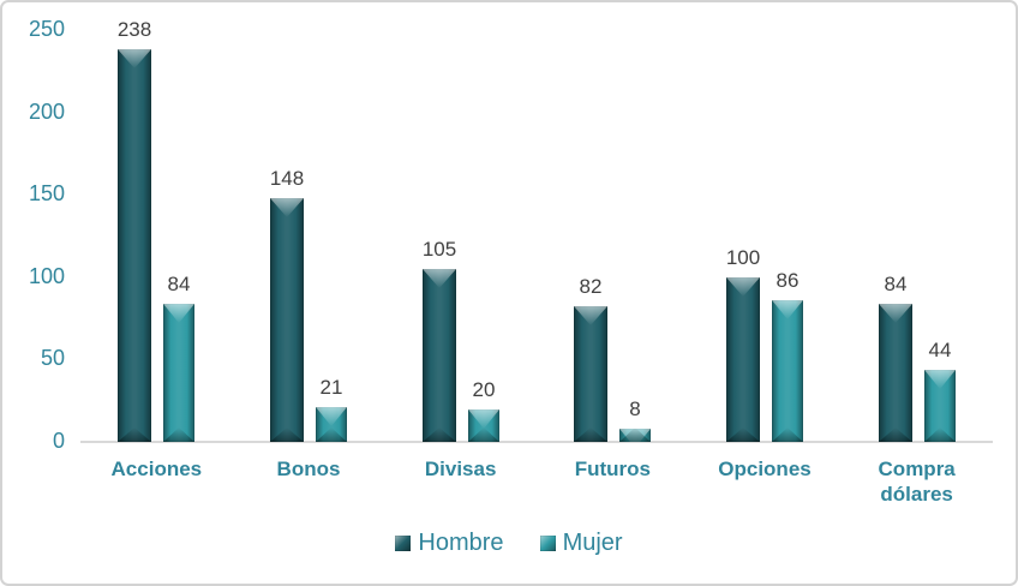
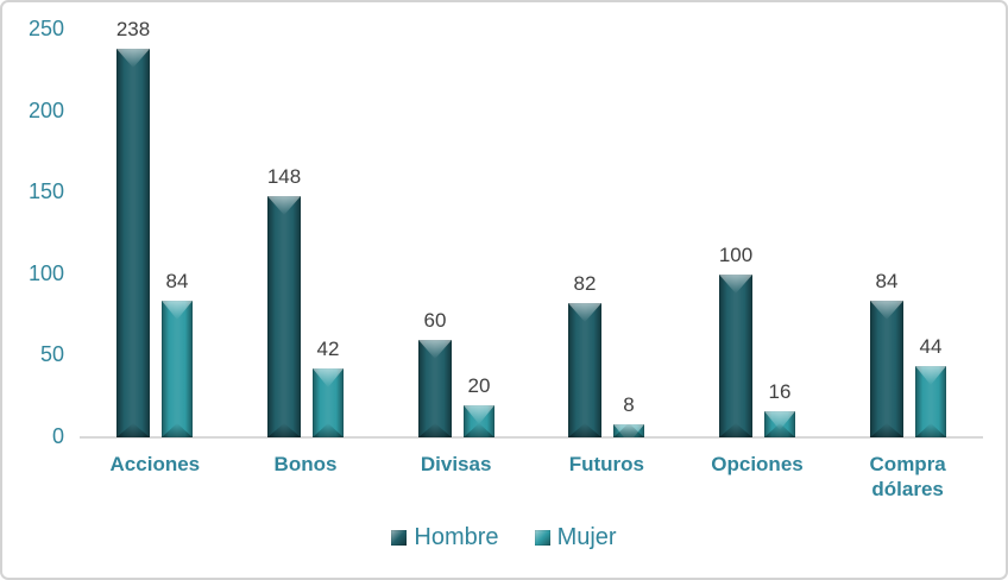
Mujer/Bonos: 21 -> 42
Hombre/Divisas: 105 -> 60
Mujer/Opciones: 86 -> 16
